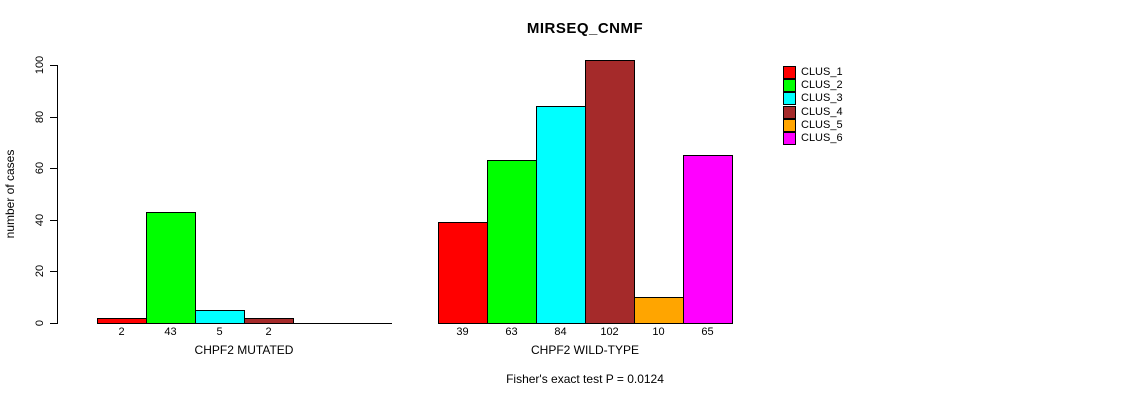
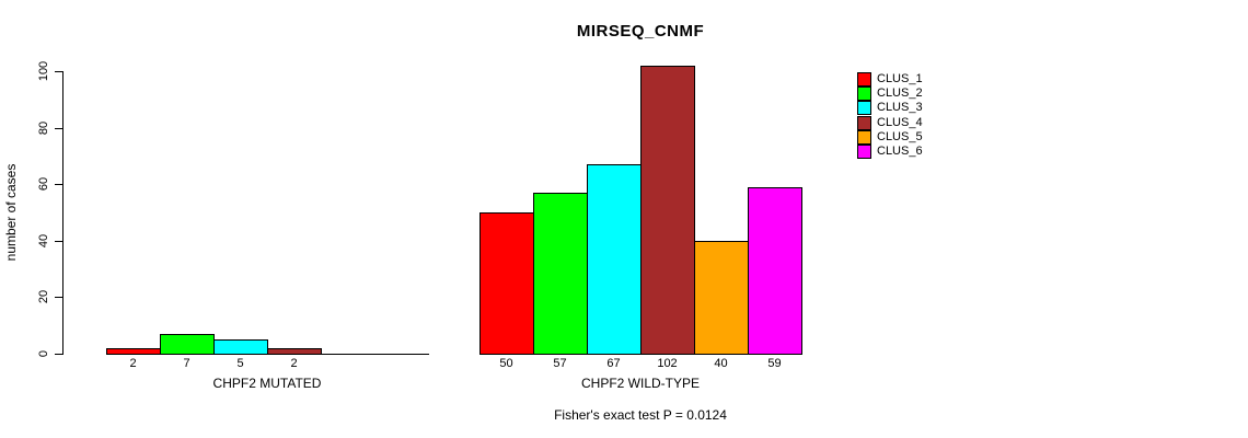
CLUS_2/CHPF2 MUTATED: 43 -> 7
CLUS_1/CHPF2 WILD-TYPE: 39 -> 50
CLUS_2/CHPF2 WILD-TYPE: 63 -> 57
CLUS_3/CHPF2 WILD-TYPE: 84 -> 67
CLUS_5/CHPF2 WILD-TYPE: 10 -> 40
CLUS_6/CHPF2 WILD-TYPE: 65 -> 59
